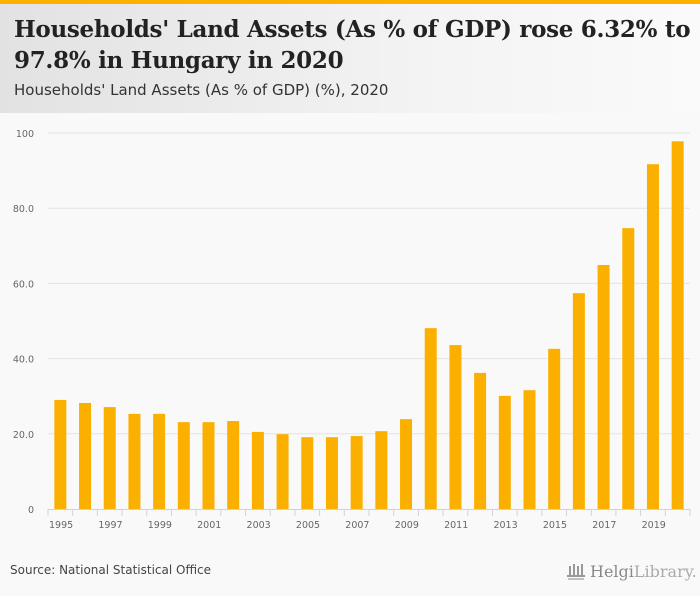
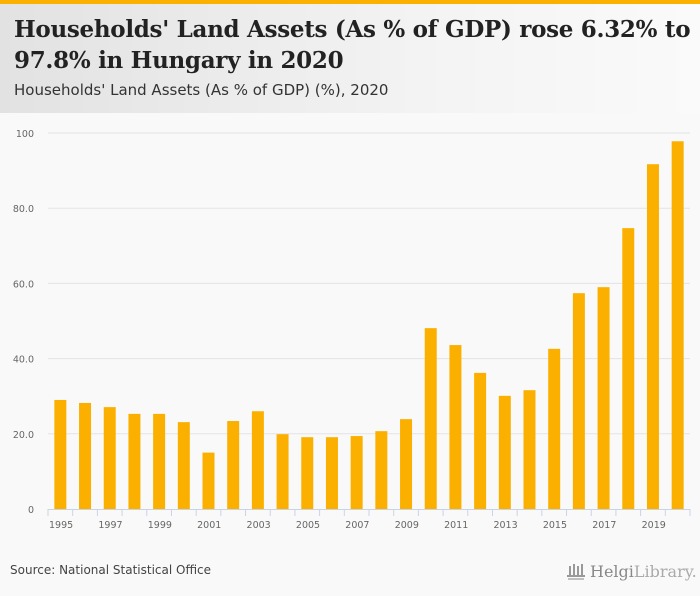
2001: 23 -> 15
2003: 20 -> 26
2017: 65 -> 59
